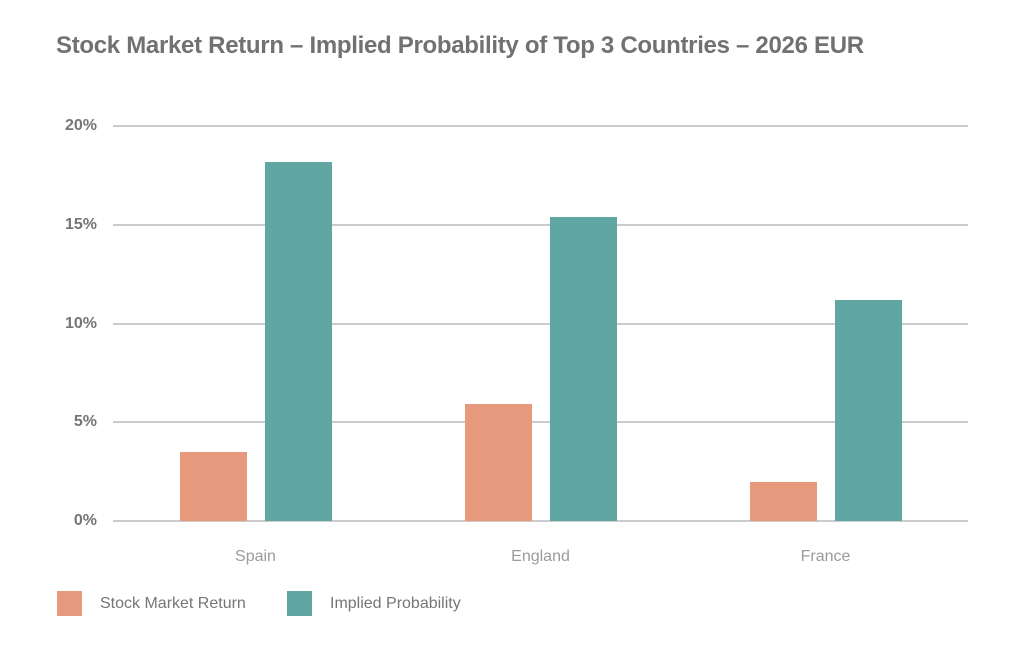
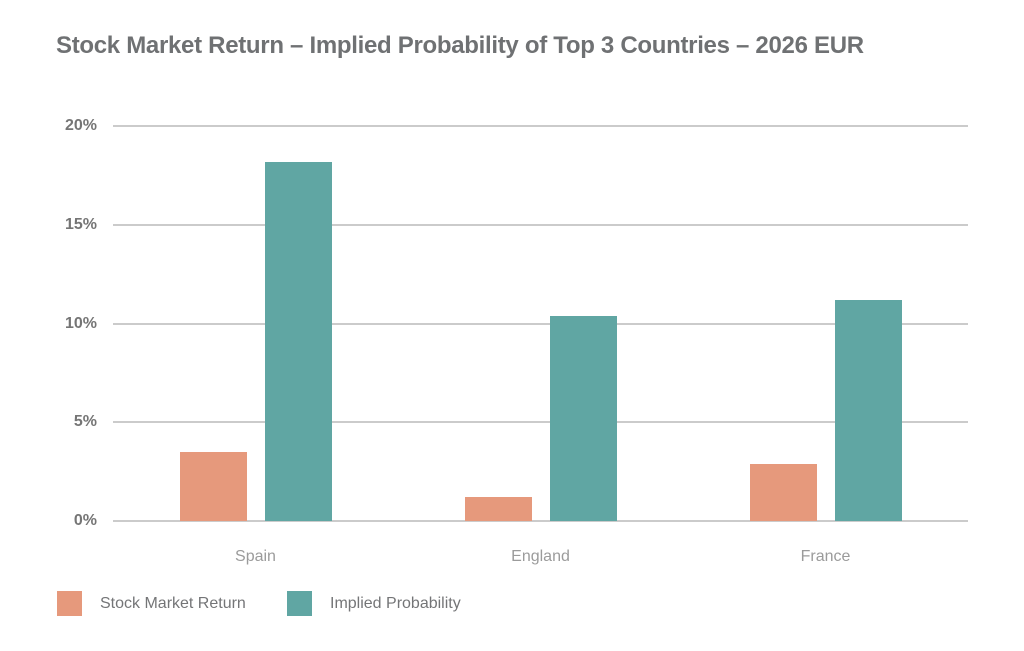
Stock Market Return/England: 5.9% -> 1.2%
Implied Probability/England: 15.4% -> 10.4%
Stock Market Return/France: 2.0% -> 2.9%
